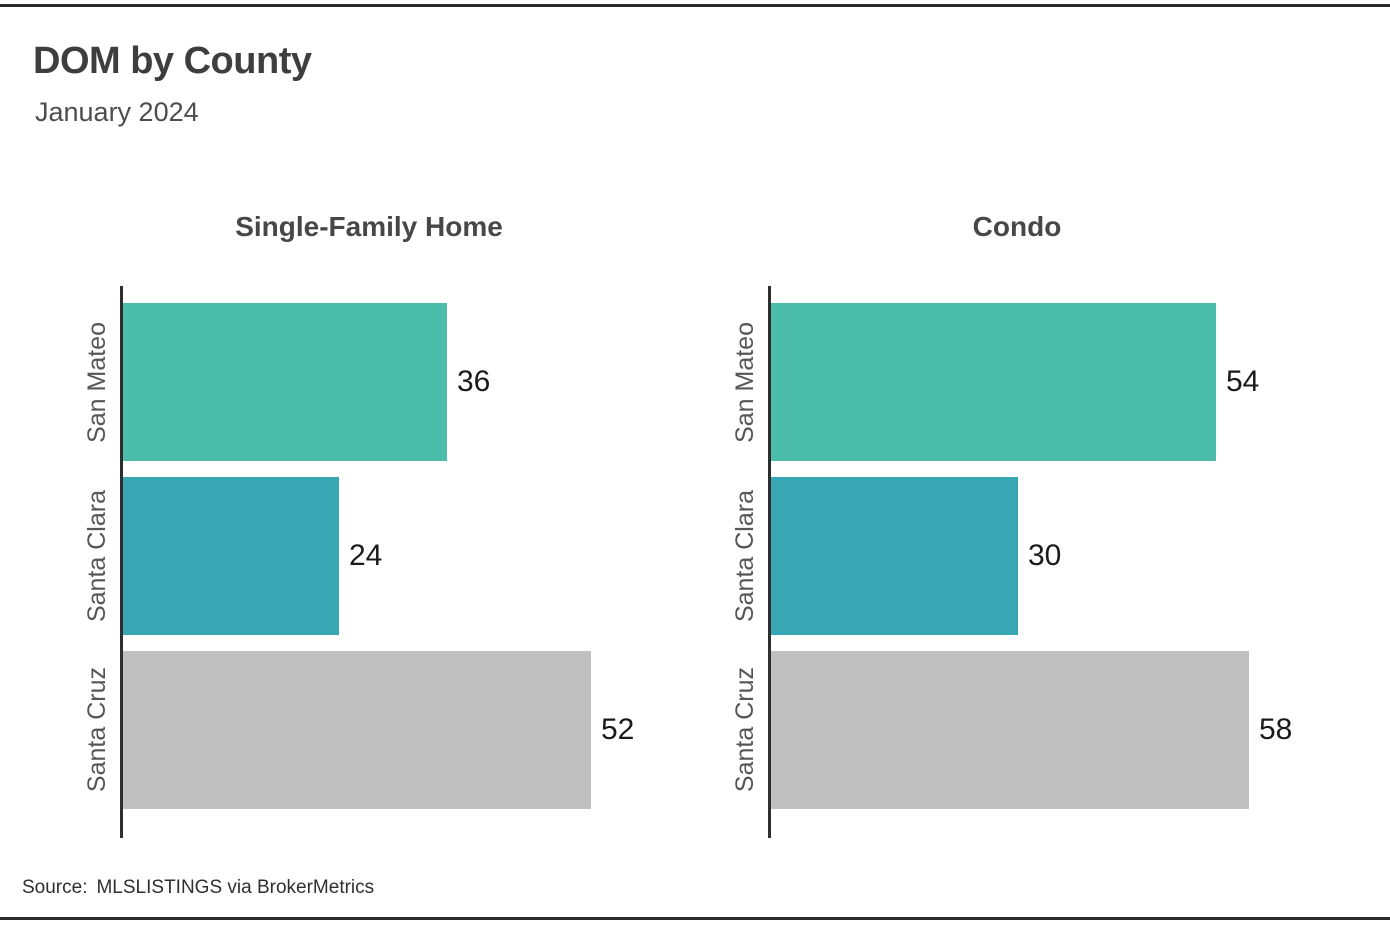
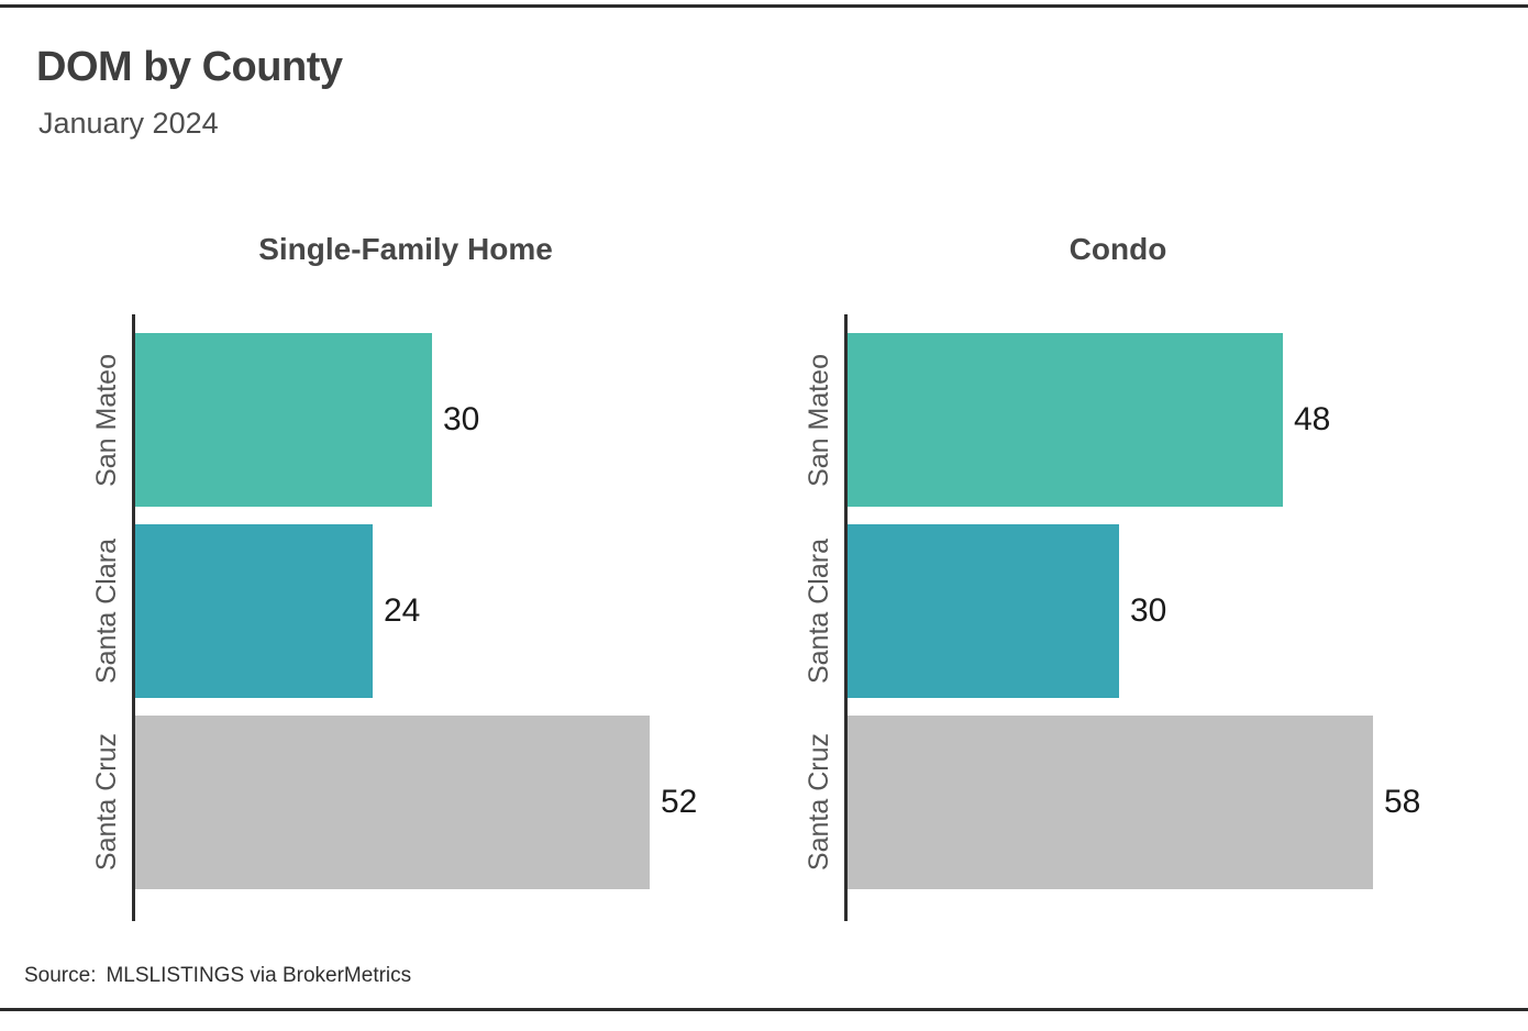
Single-Family Home/San Mateo: 36 -> 30
Condo/San Mateo: 54 -> 48
